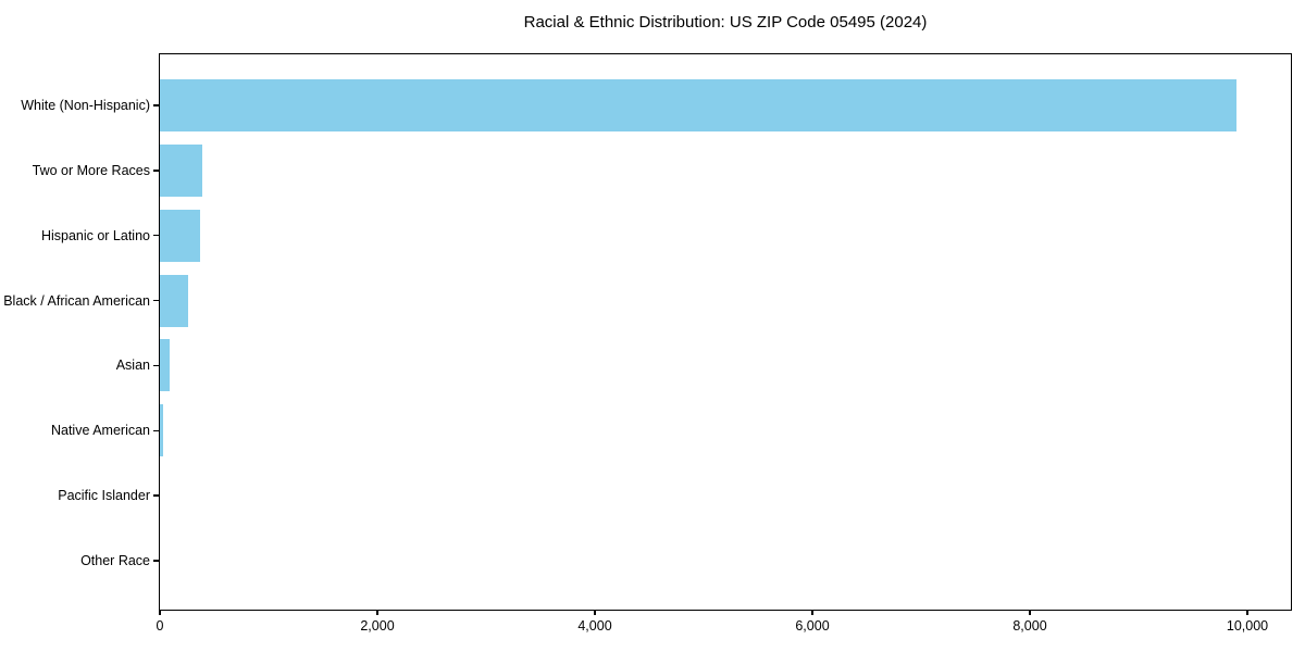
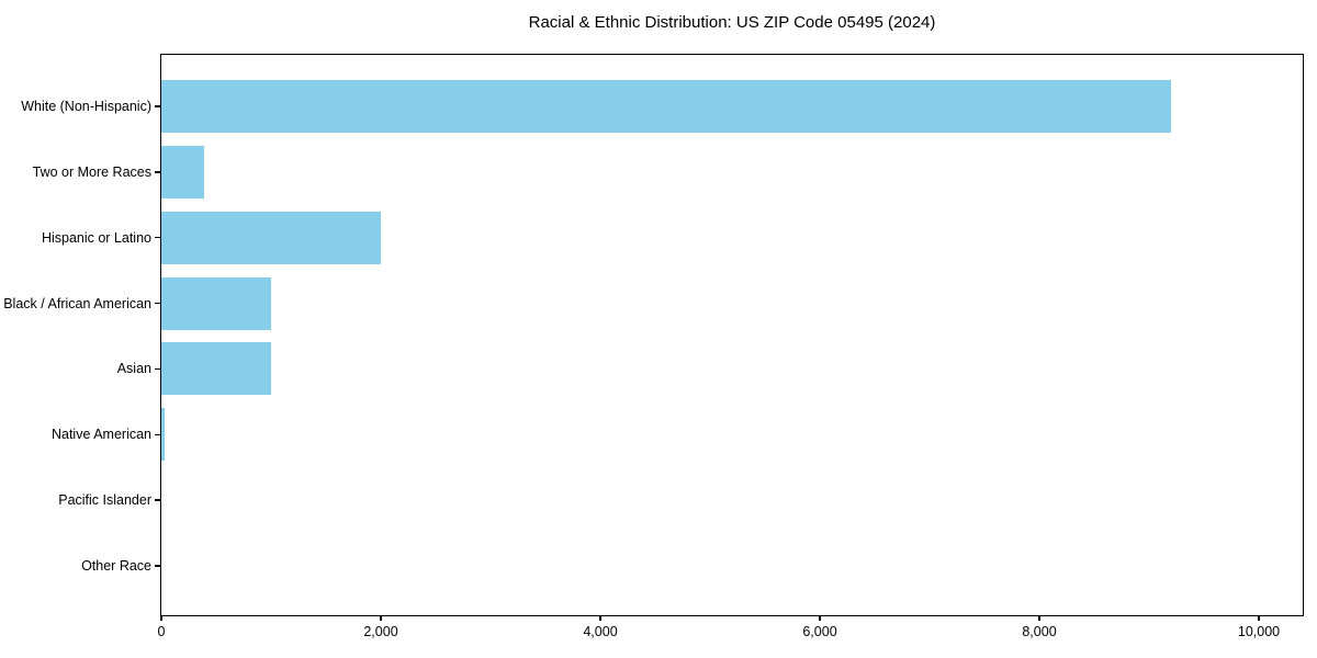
White (Non-Hispanic): 9900 -> 9200
Hispanic or Latino: 400 -> 2000
Black / African American: 300 -> 1000
Asian: 100 -> 1000
